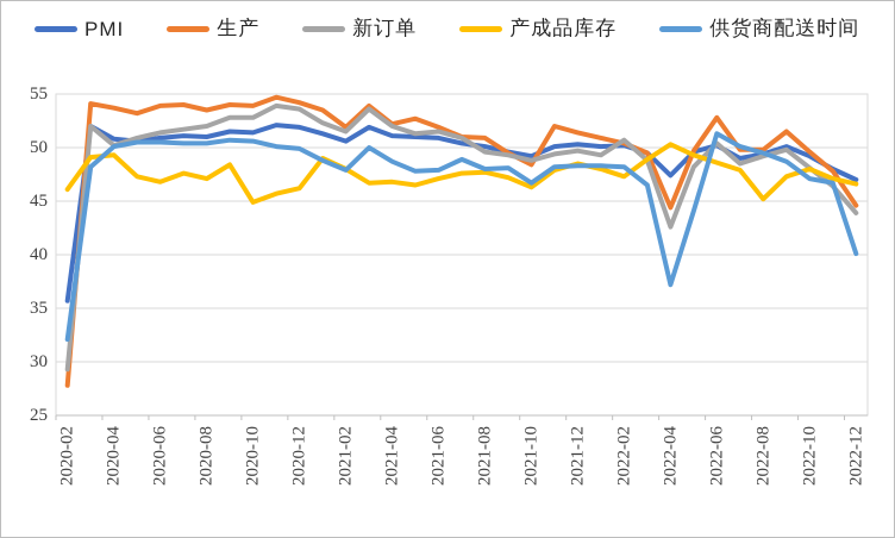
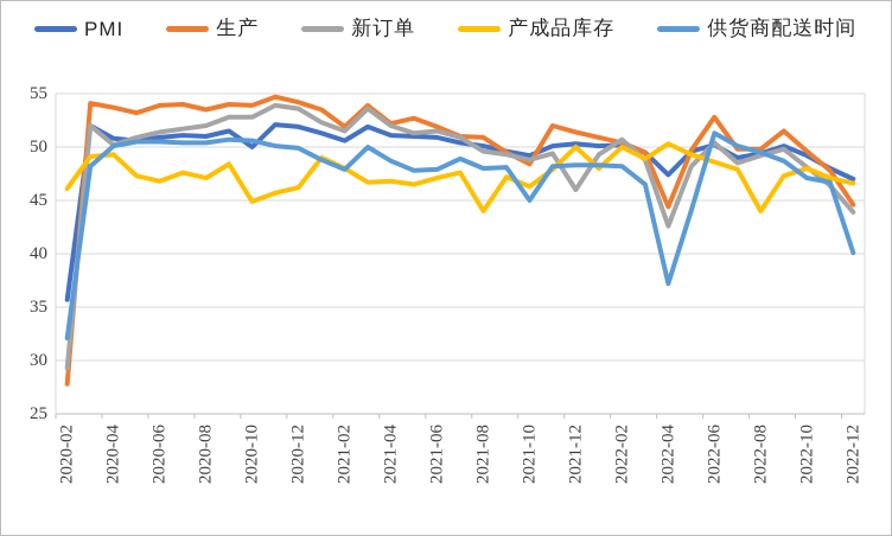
PMI/2020-10: 51 -> 50
产成品库存/2021-08: 48 -> 44
供货商配送时间/2021-10: 47 -> 45
新订单/2021-12: 50 -> 46
产成品库存/2021-12: 48 -> 50
产成品库存/2022-02: 47 -> 50
产成品库存/2022-08: 45 -> 44
